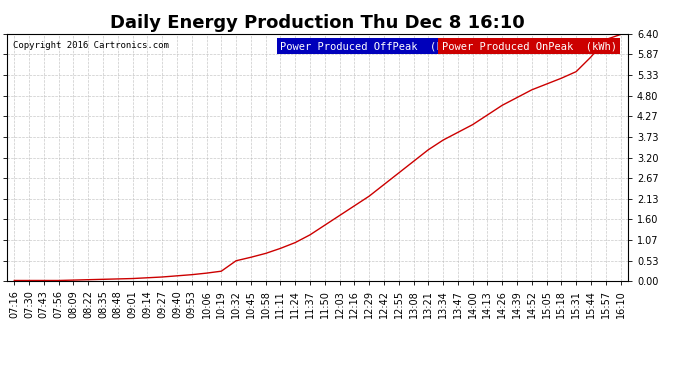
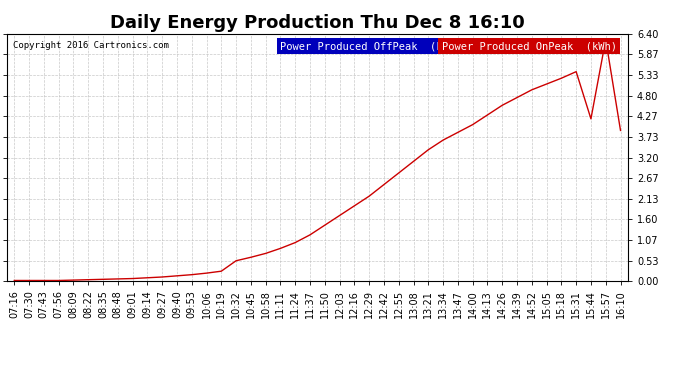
15:44: 5.80 -> 4.20
16:10: 6.38 -> 3.90
